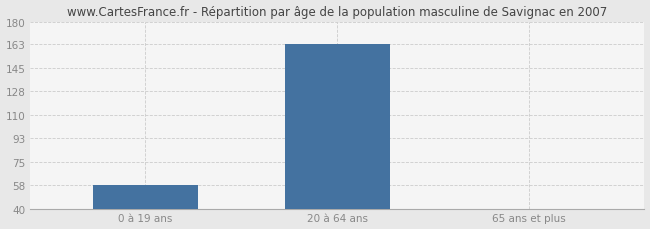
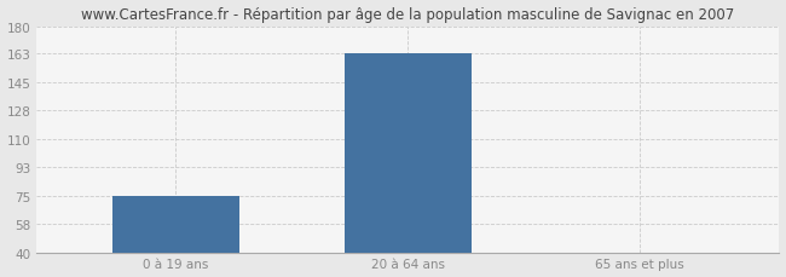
0 à 19 ans: 58 -> 75
